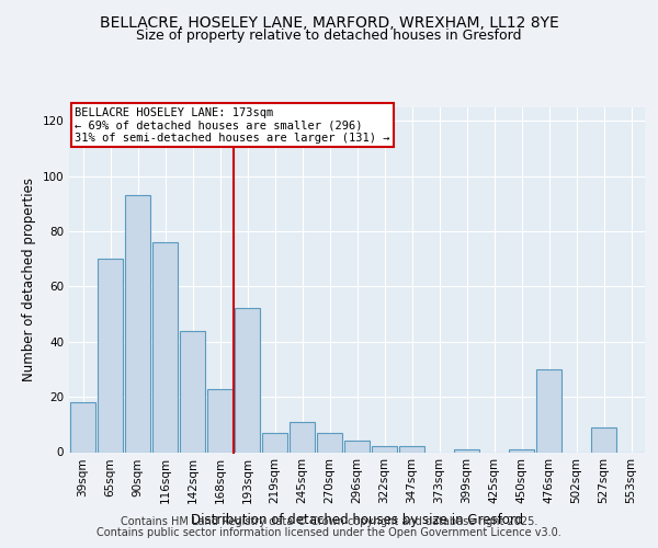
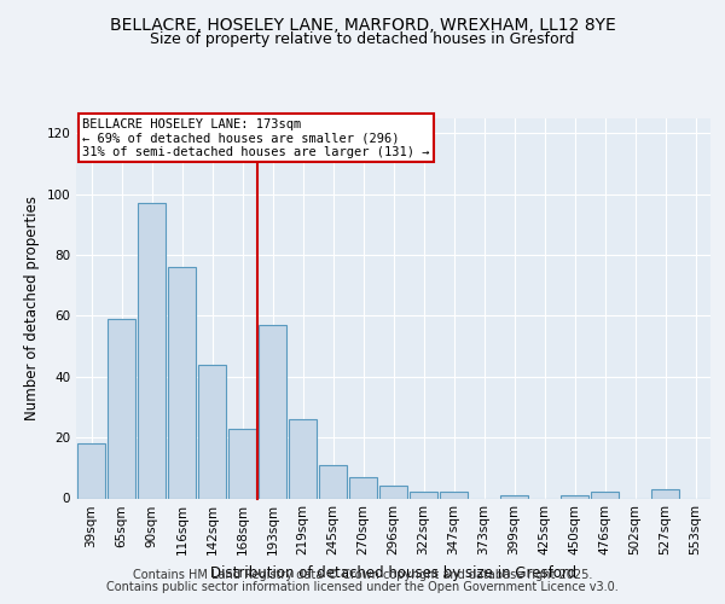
65sqm: 70 -> 59
90sqm: 93 -> 97
193sqm: 52 -> 57
219sqm: 7 -> 26
476sqm: 30 -> 2
527sqm: 9 -> 3
